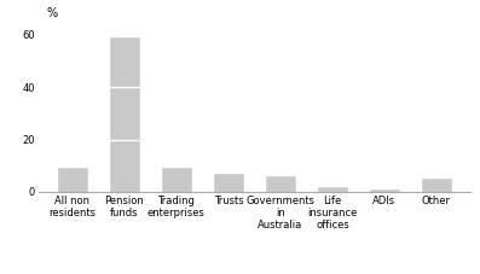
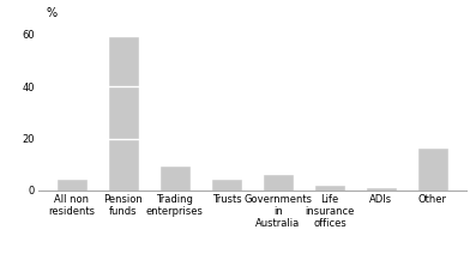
All non residents: 9 -> 4
Trusts: 7 -> 4
Other: 5 -> 16
